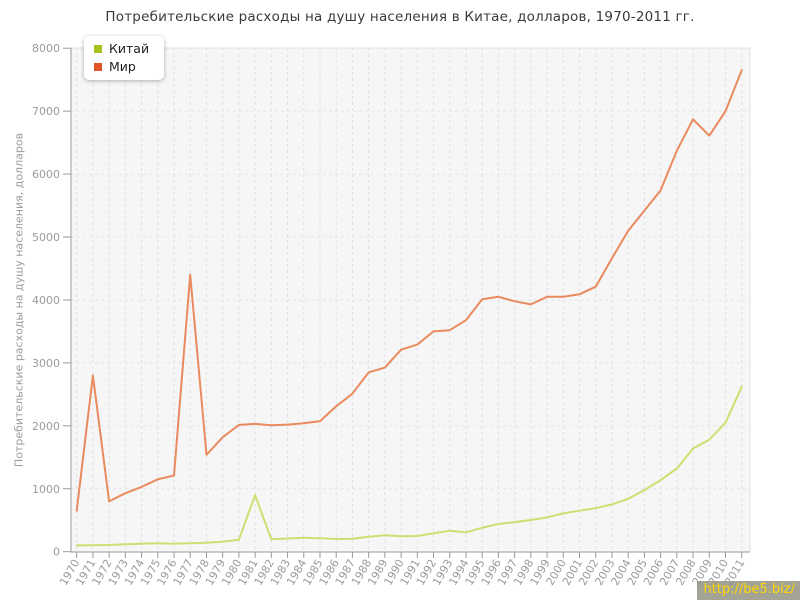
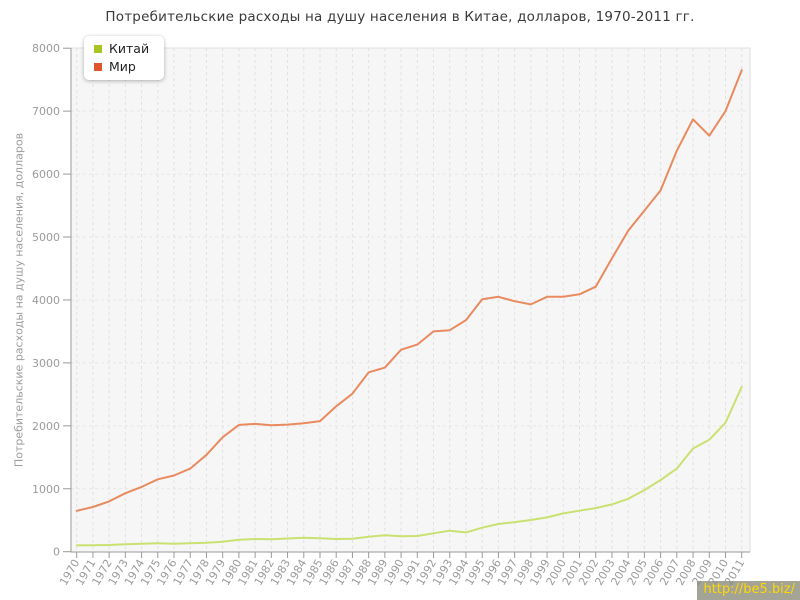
Мир/1971: 2800 -> 700
Мир/1977: 4400 -> 1300
Китай/1981: 900 -> 200
